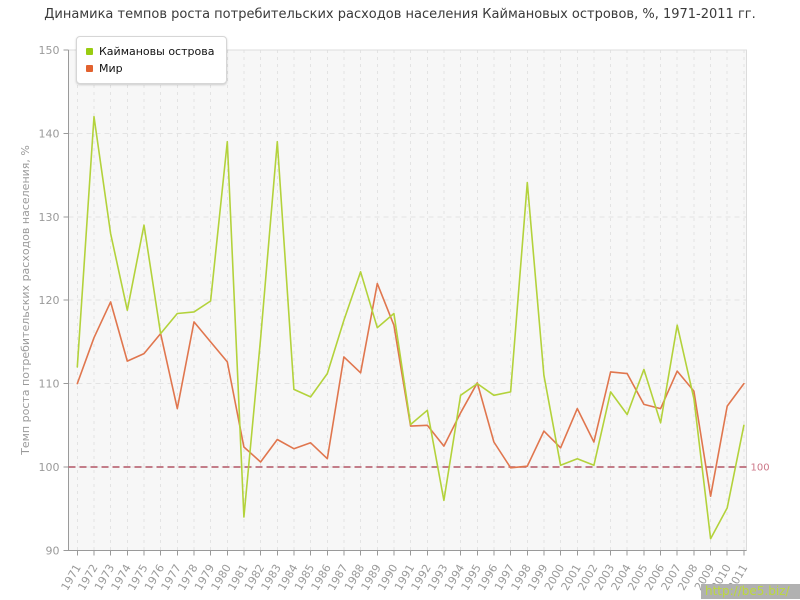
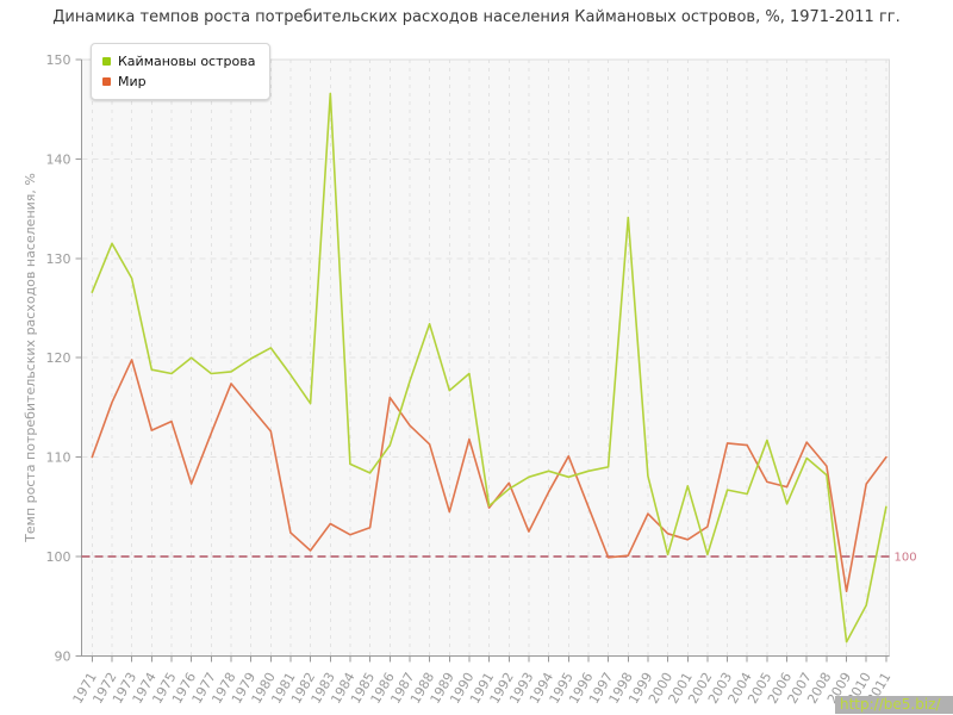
Каймановы острова/1971: 112 -> 127
Каймановы острова/1972: 142 -> 132
Каймановы острова/1975: 129 -> 118
Каймановы острова/1976: 116 -> 120
Мир/1976: 116 -> 107
Мир/1977: 107 -> 112
Каймановы острова/1980: 139 -> 121
Каймановы острова/1981: 94 -> 118
Каймановы острова/1983: 139 -> 147
Мир/1986: 101 -> 116
Мир/1989: 122 -> 104
Мир/1990: 117 -> 112
Мир/1992: 105 -> 107
Каймановы острова/1993: 96 -> 108
Каймановы острова/1995: 110 -> 108
Мир/1996: 103 -> 105
Каймановы острова/1999: 111 -> 108
Каймановы острова/2001: 101 -> 107
Мир/2001: 107 -> 102
Каймановы острова/2003: 109 -> 107
Каймановы острова/2007: 117 -> 110
